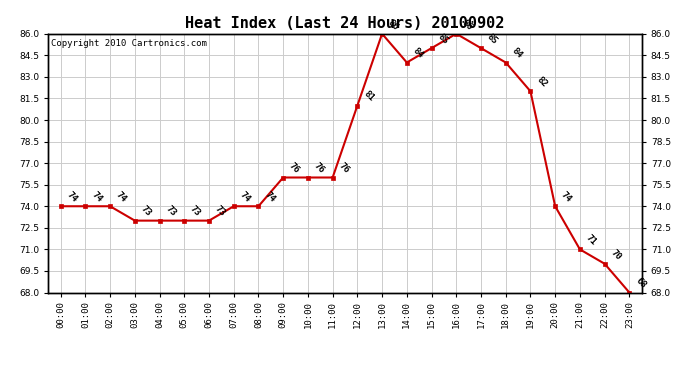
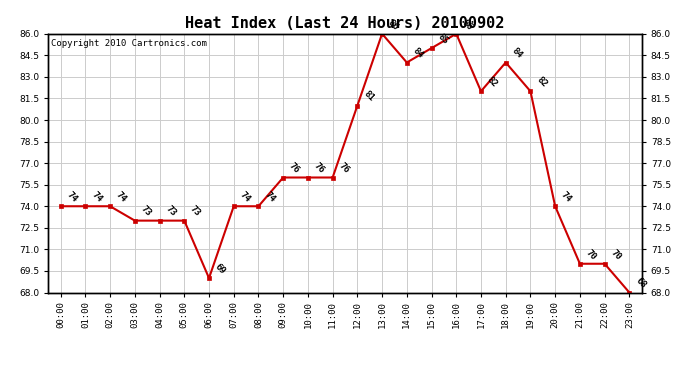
06:00: 73 -> 69
17:00: 85 -> 82
21:00: 71 -> 70
